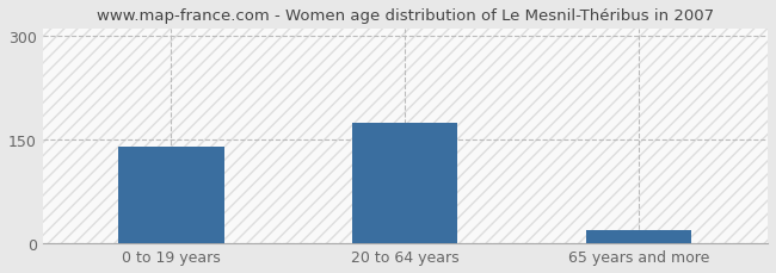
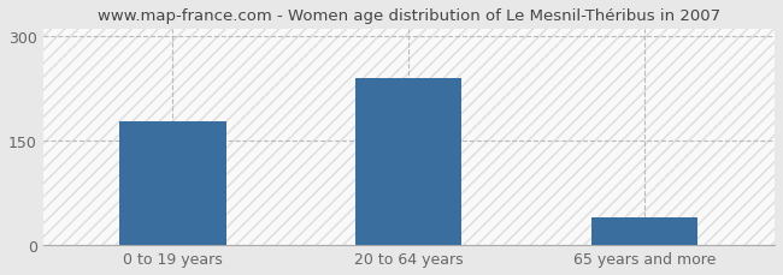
0 to 19 years: 140 -> 178
20 to 64 years: 175 -> 240
65 years and more: 20 -> 40
